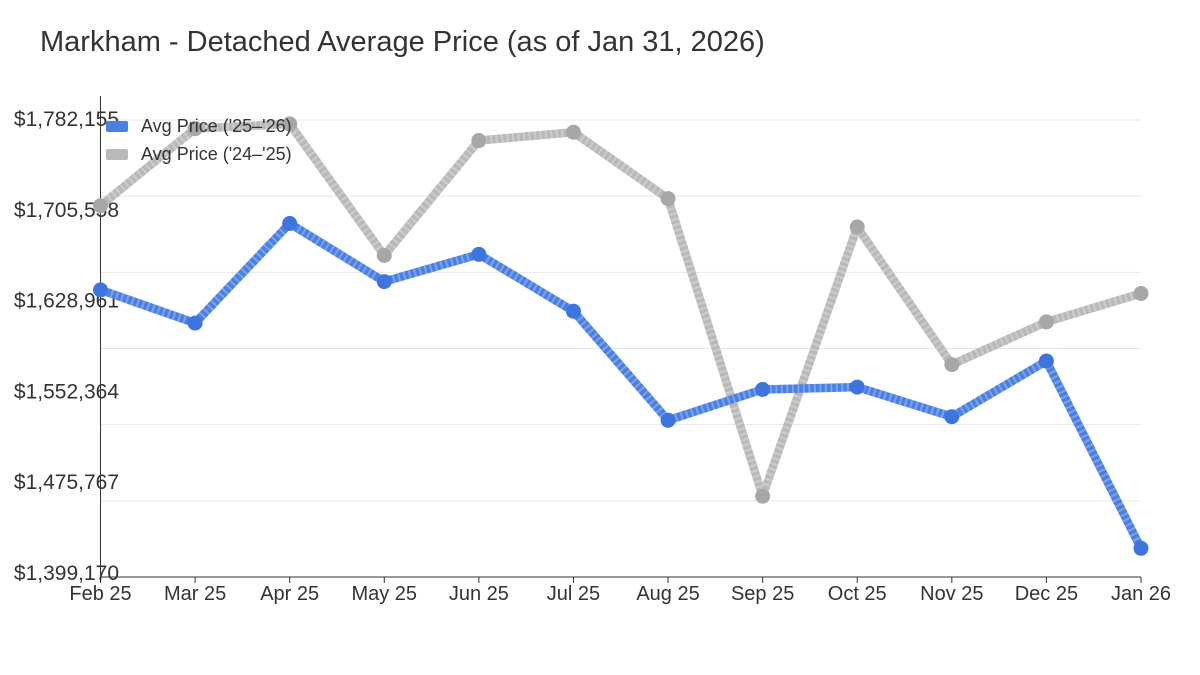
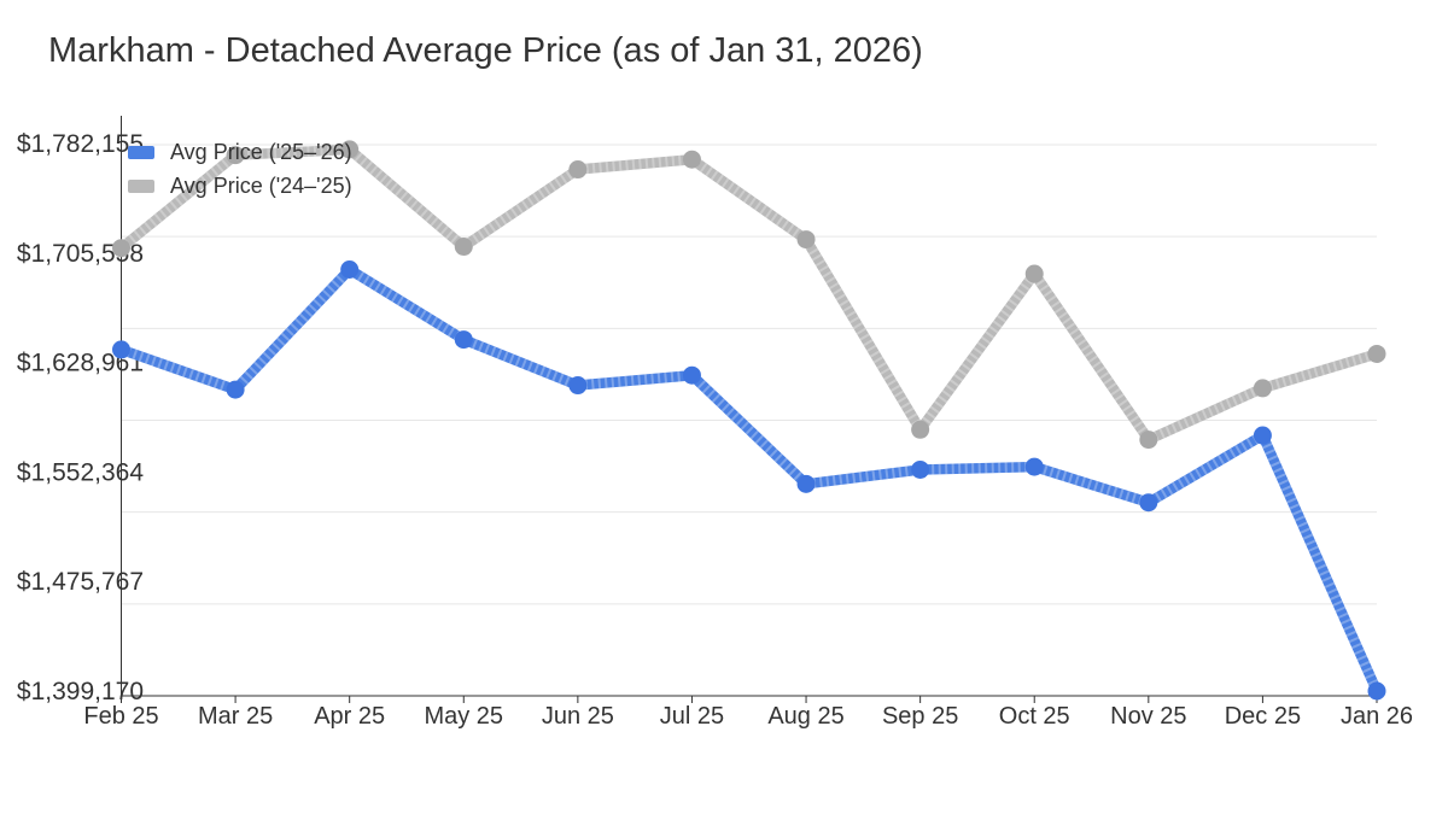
Avg Price ('24–'25)/May 25: $1667000 -> $1710000
Avg Price ('25–'26)/Jun 25: $1668000 -> $1613000
Avg Price ('25–'26)/Aug 25: $1528000 -> $1544000
Avg Price ('24–'25)/Sep 25: $1464000 -> $1582000
Avg Price ('25–'26)/Jan 26: $1420000 -> $1399000
